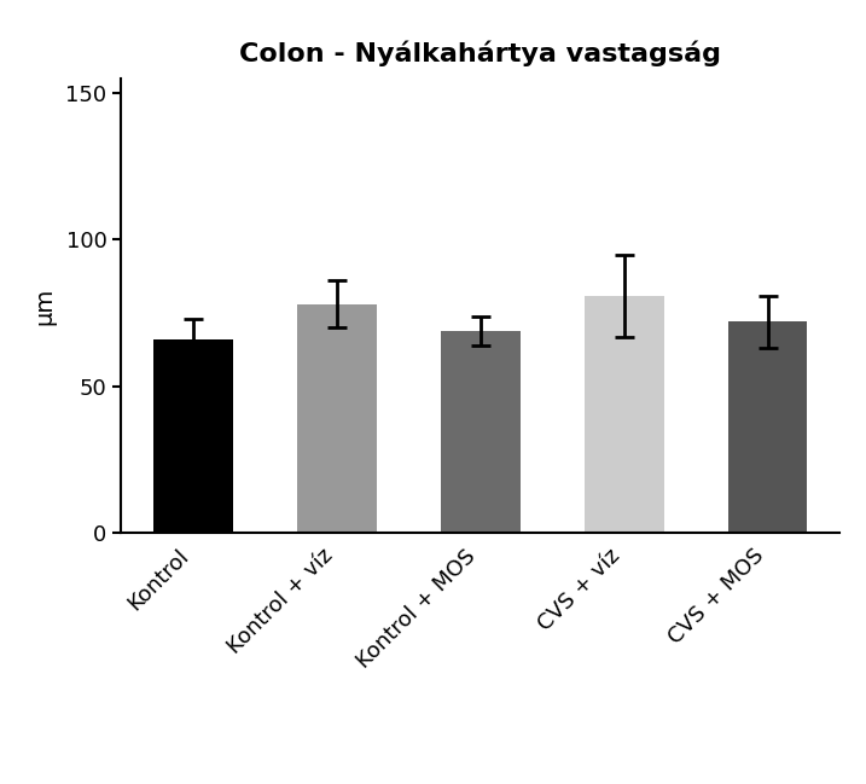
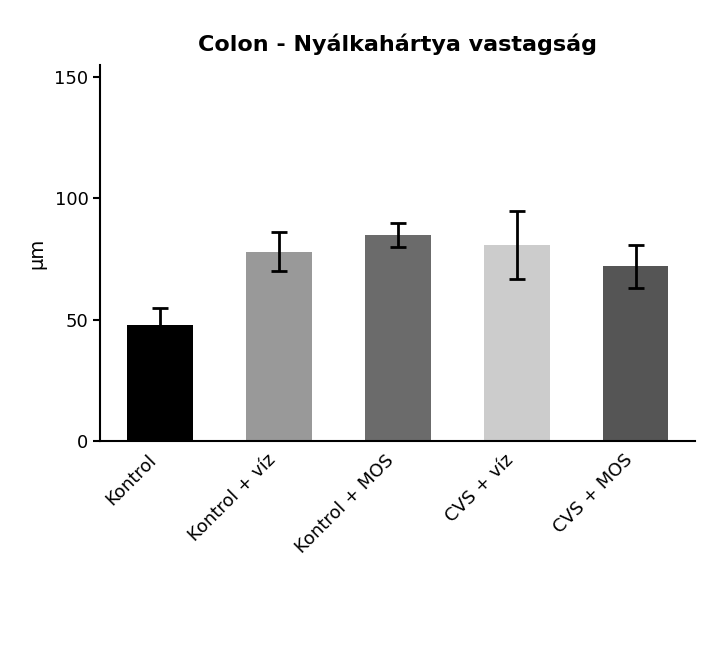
Kontrol: 66 -> 48
Kontrol + MOS: 69 -> 85
